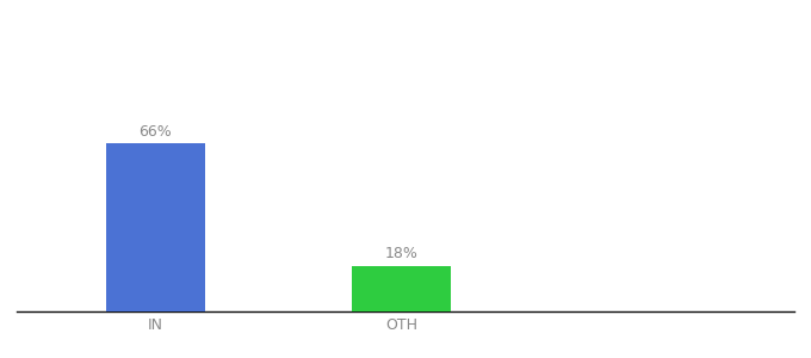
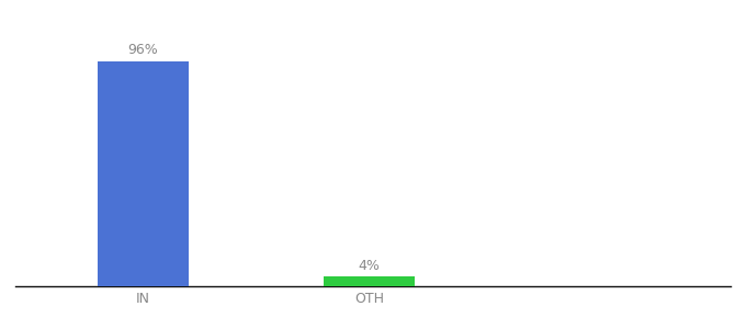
IN: 66% -> 96%
OTH: 18% -> 4%
